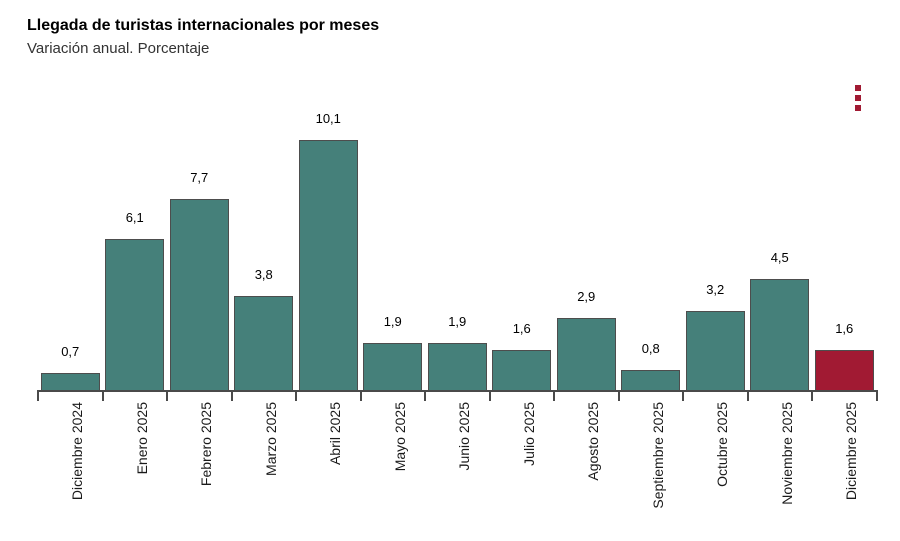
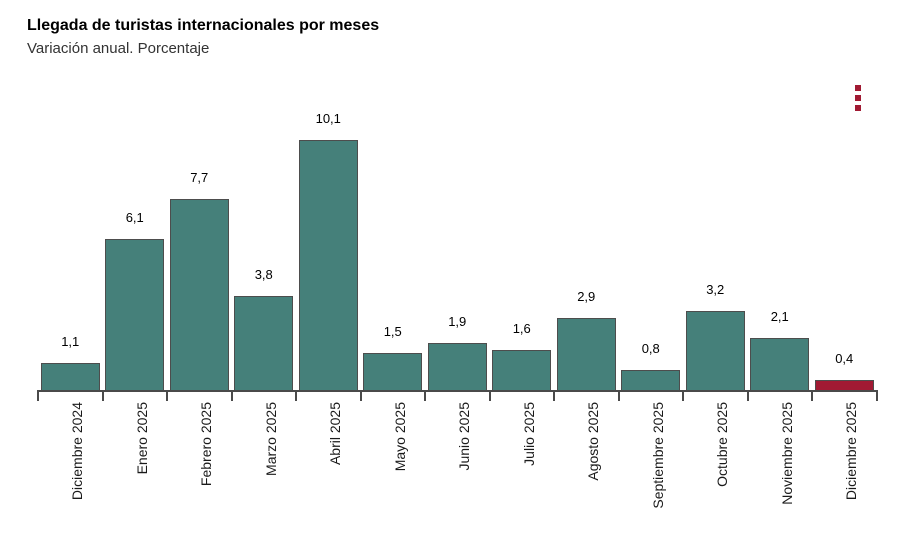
Diciembre 2024: 0,7 -> 1,1
Mayo 2025: 1,9 -> 1,5
Noviembre 2025: 4,5 -> 2,1
Diciembre 2025: 1,6 -> 0,4
